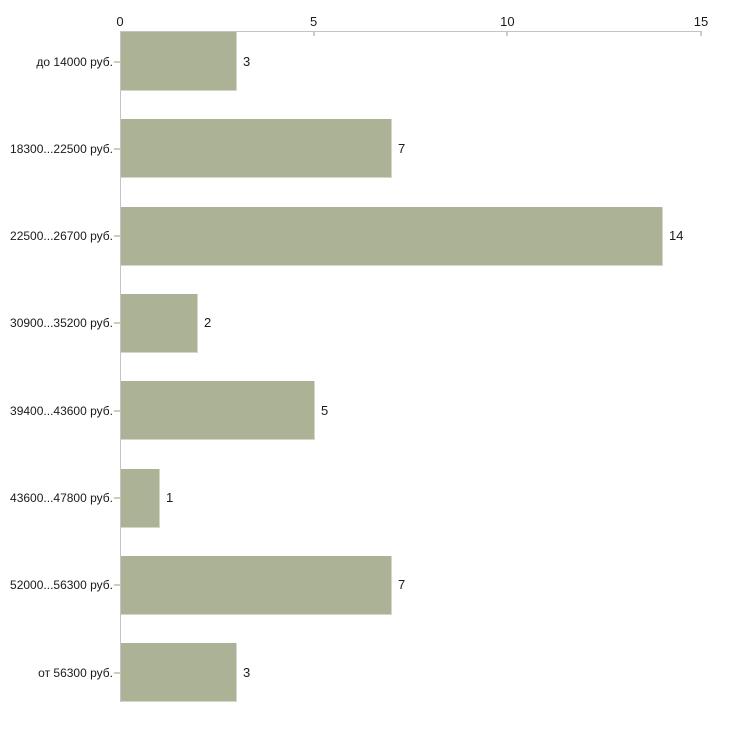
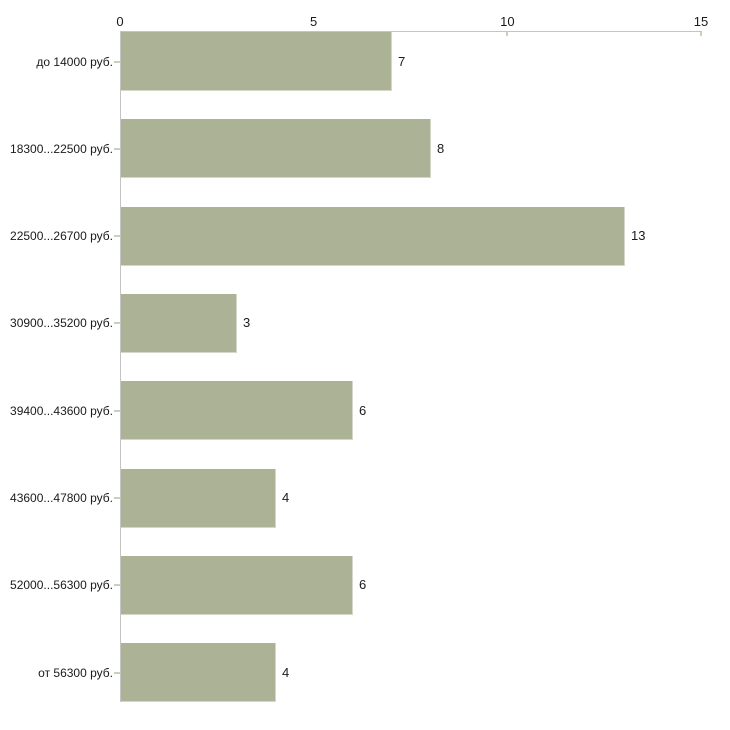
до 14000 руб.: 3 -> 7
18300...22500 руб.: 7 -> 8
22500...26700 руб.: 14 -> 13
30900...35200 руб.: 2 -> 3
39400...43600 руб.: 5 -> 6
43600...47800 руб.: 1 -> 4
52000...56300 руб.: 7 -> 6
от 56300 руб.: 3 -> 4
